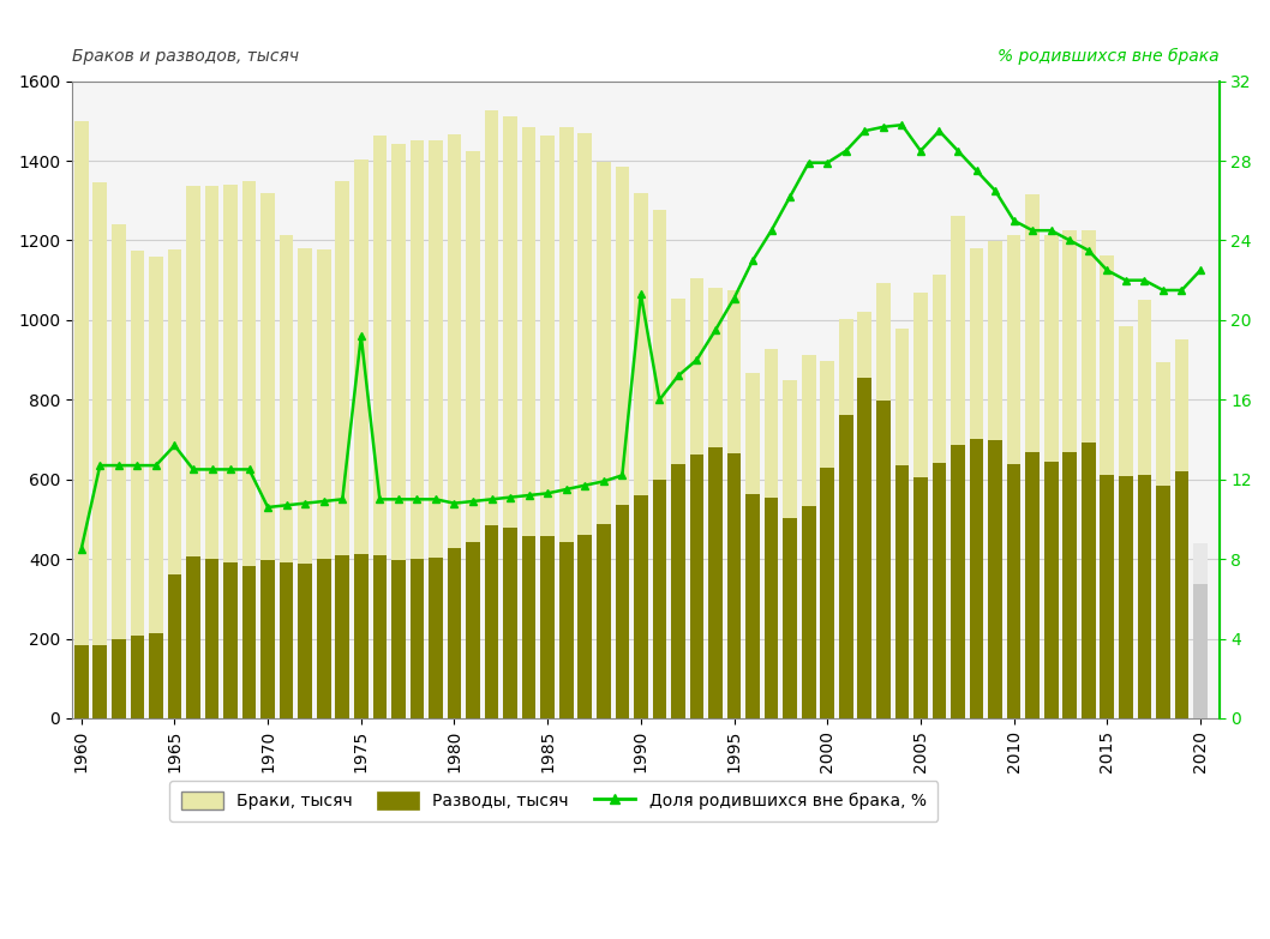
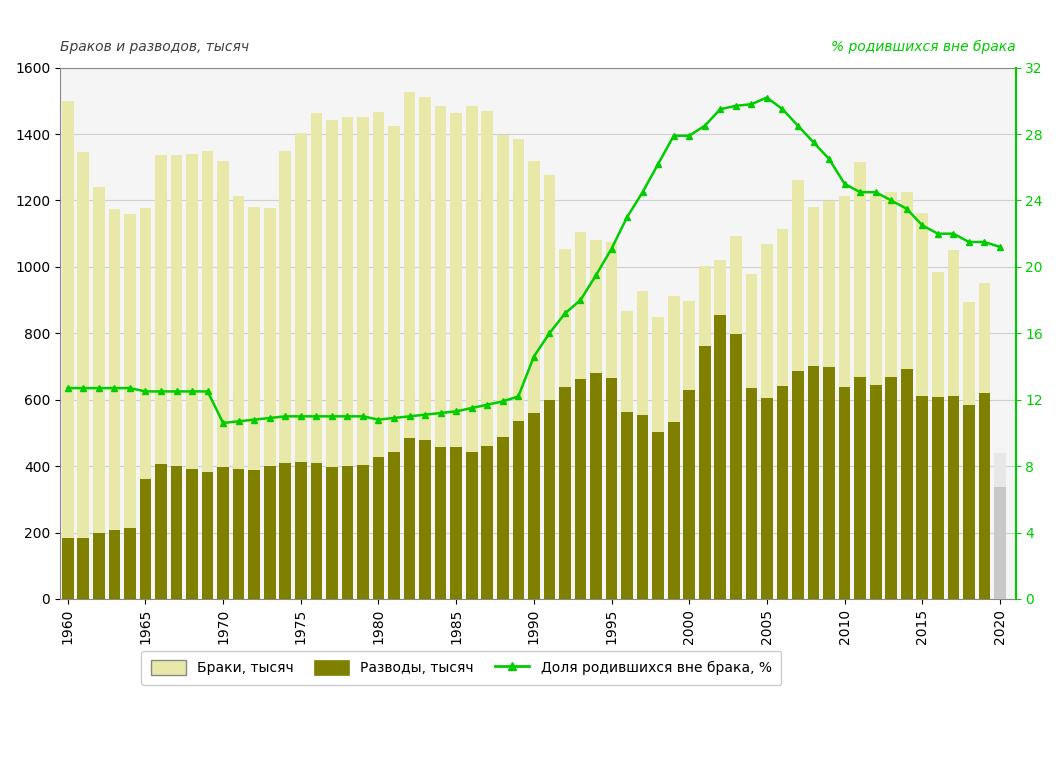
Доля родившихся вне брака, %/1960: 8.5 -> 12.7
Доля родившихся вне брака, %/1965: 13.7 -> 12.5
Доля родившихся вне брака, %/1975: 19.2 -> 11.0
Доля родившихся вне брака, %/1990: 21.3 -> 14.6
Доля родившихся вне брака, %/2005: 28.5 -> 30.2
Доля родившихся вне брака, %/2020: 22.5 -> 21.2
